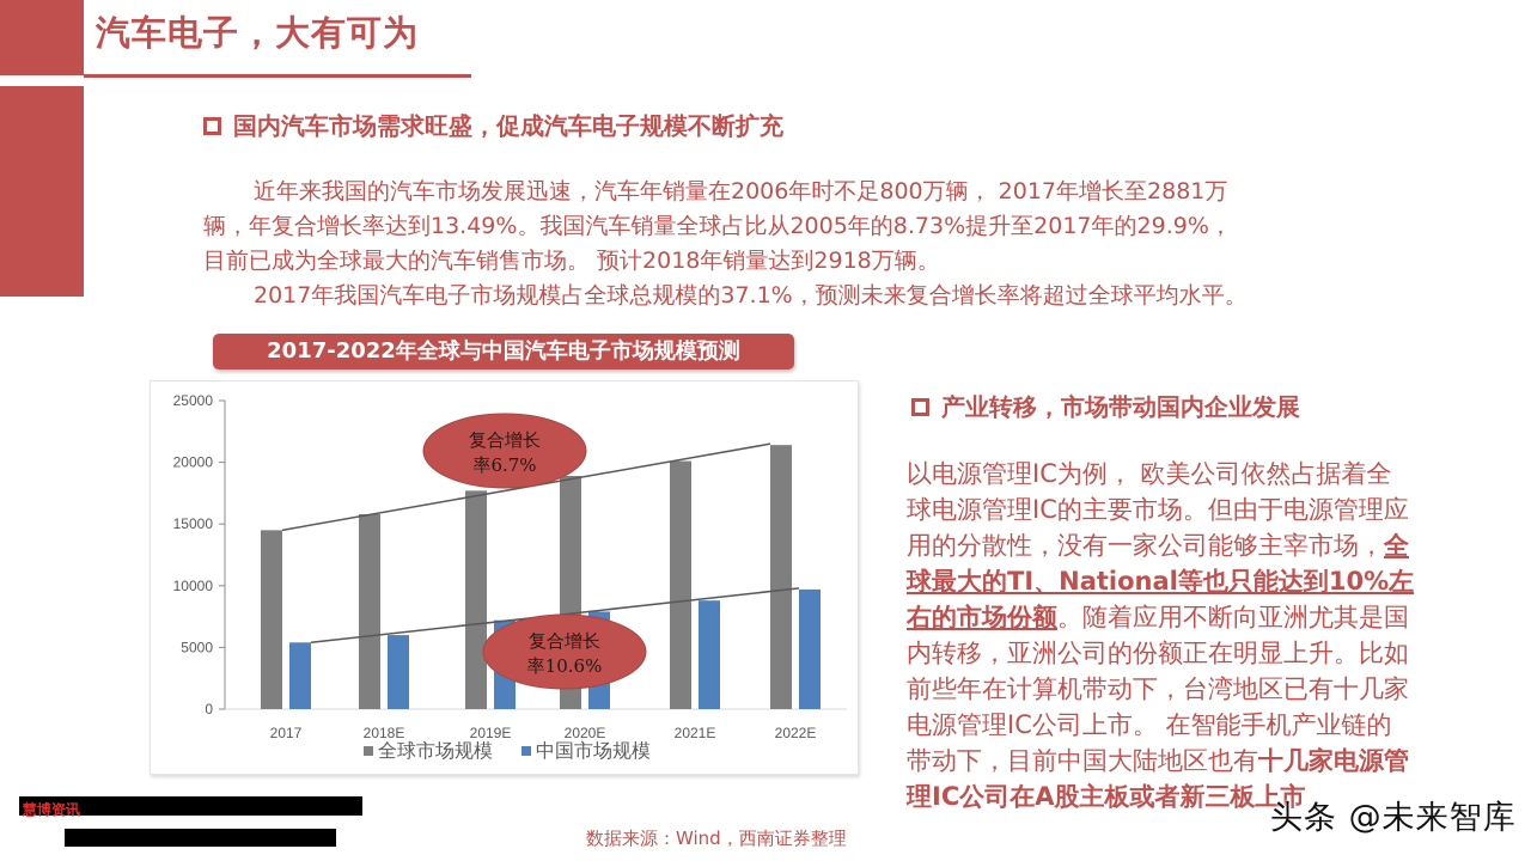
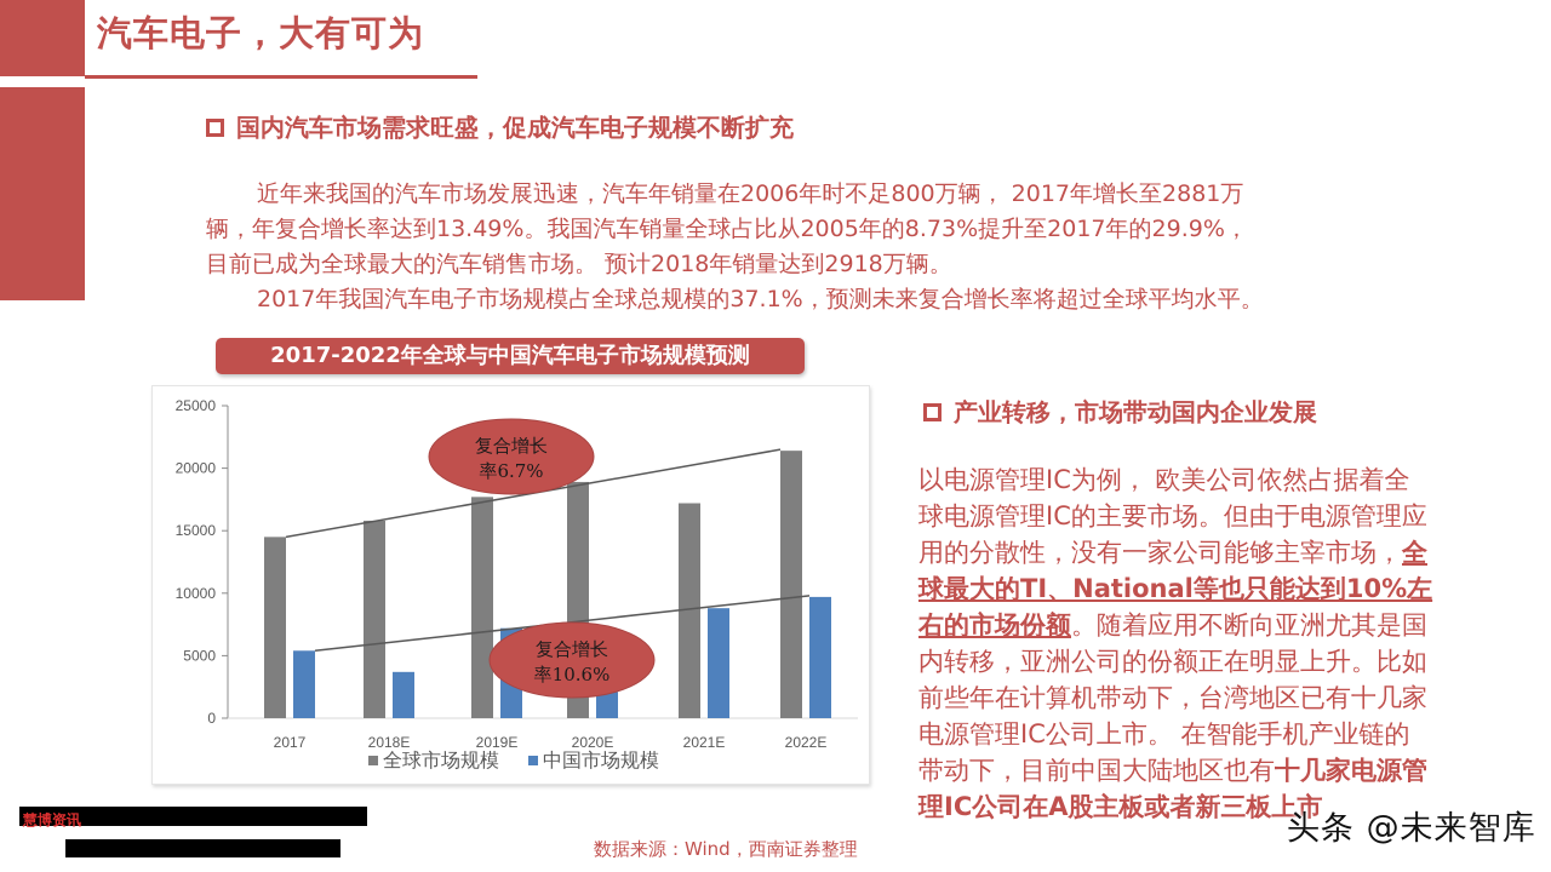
中国市场规模/2018E: 6000 -> 3700
中国市场规模/2020E: 7900 -> 2100
全球市场规模/2021E: 20100 -> 17200
